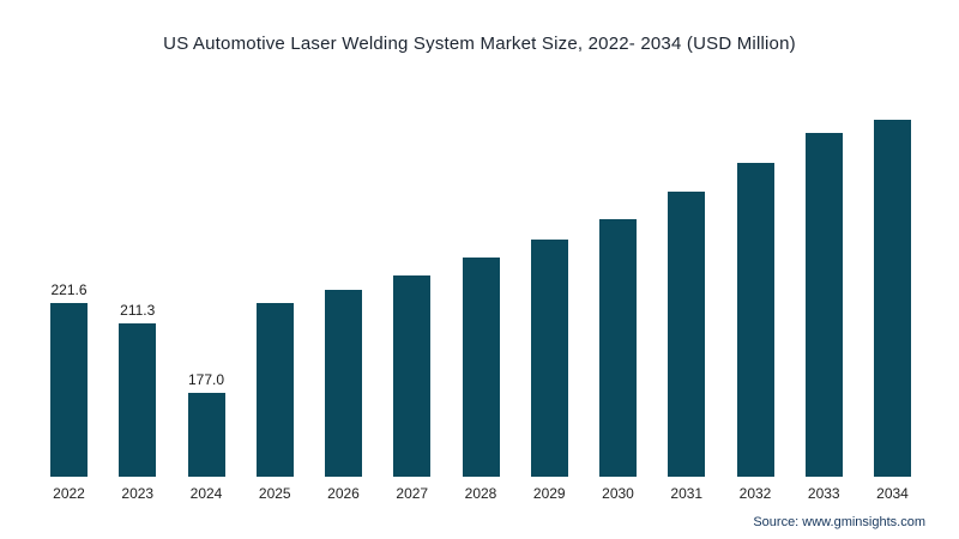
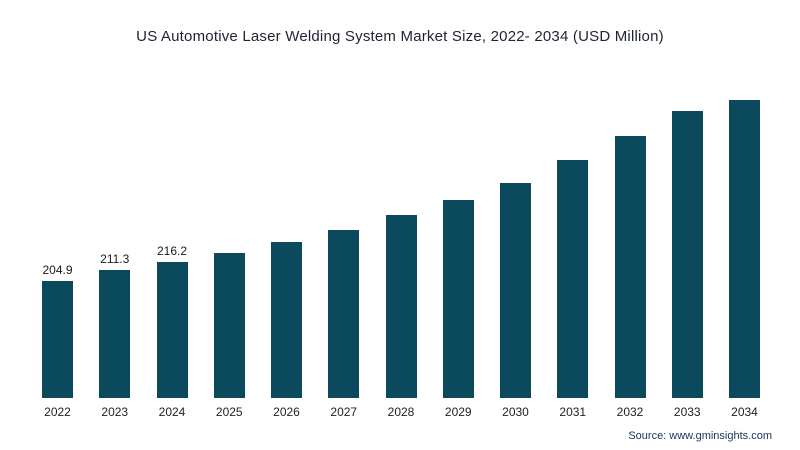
2022: 221.6 -> 204.9
2024: 177.0 -> 216.2
